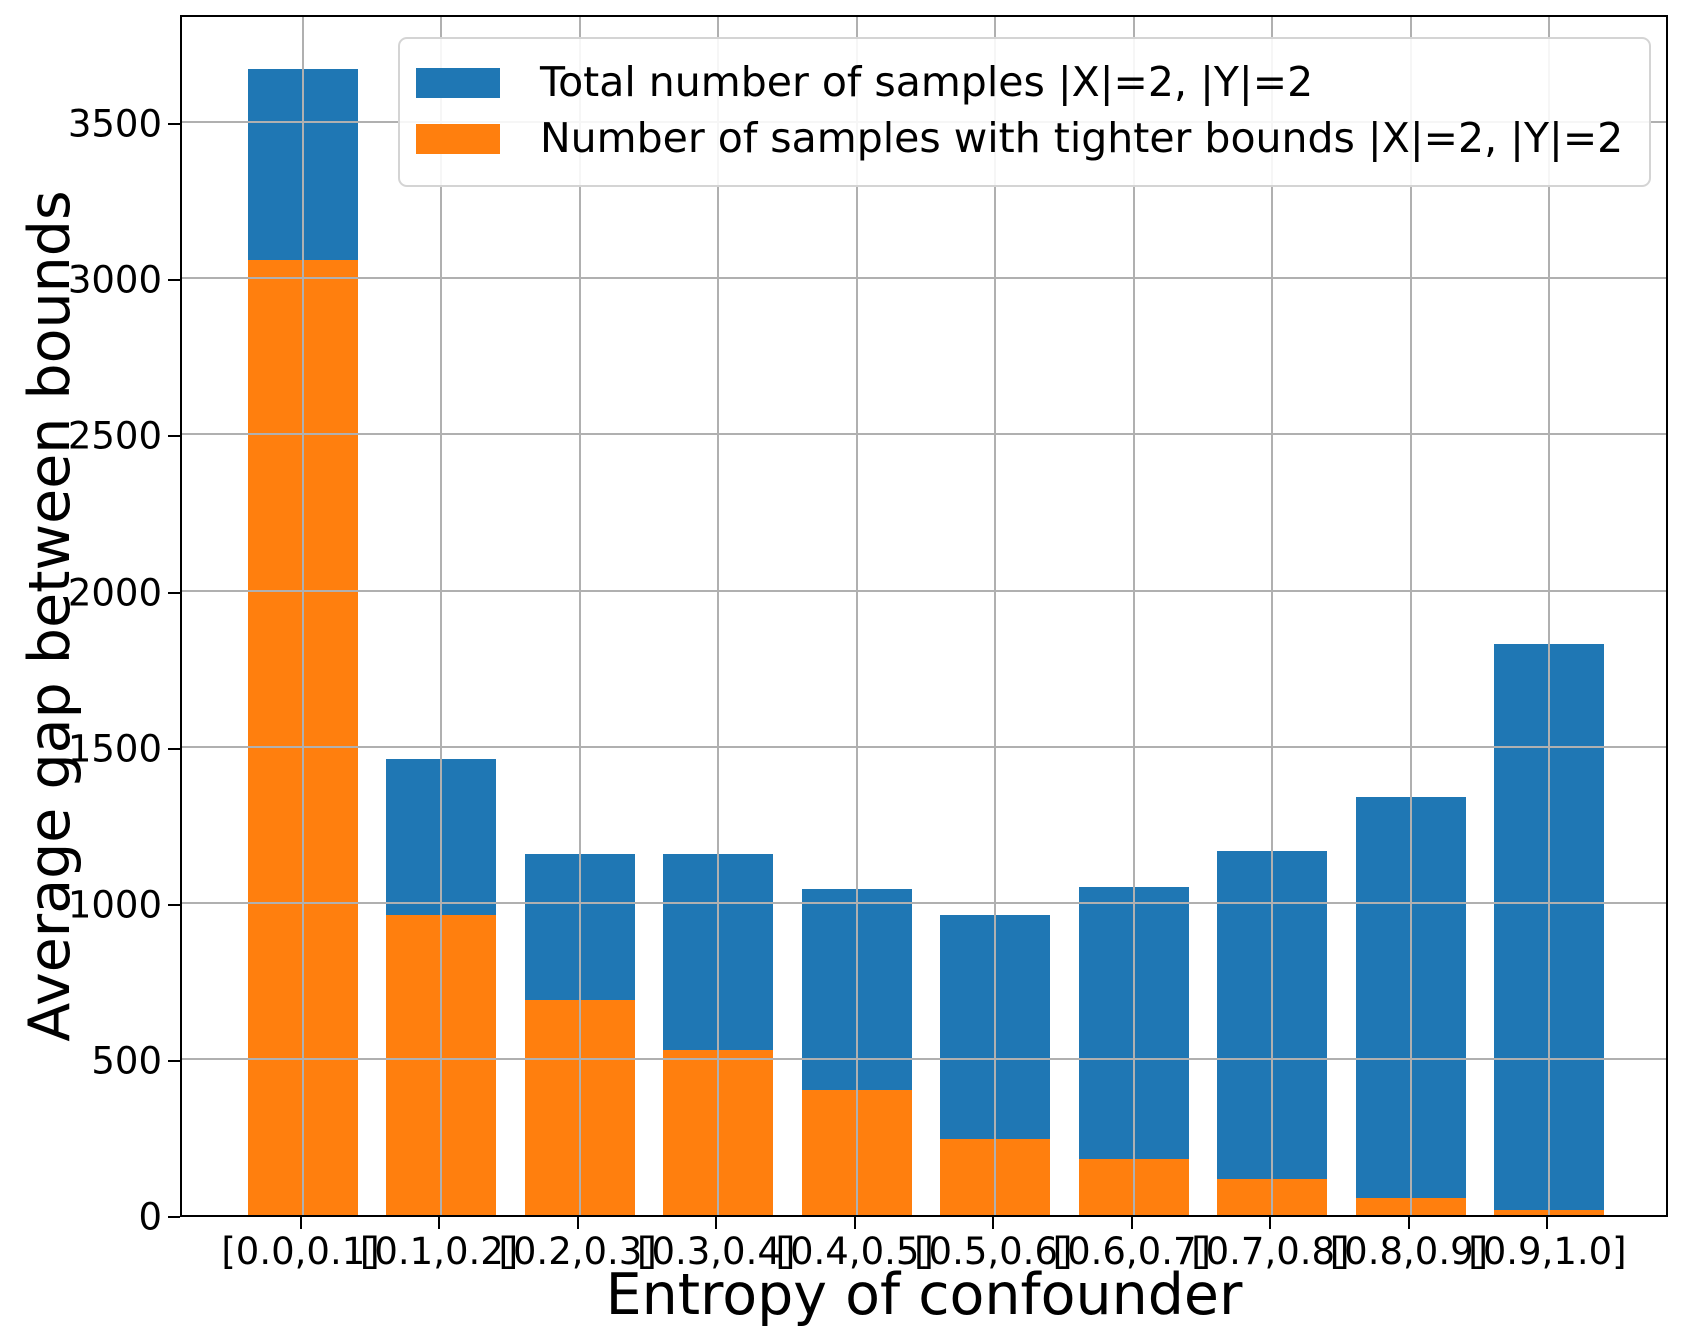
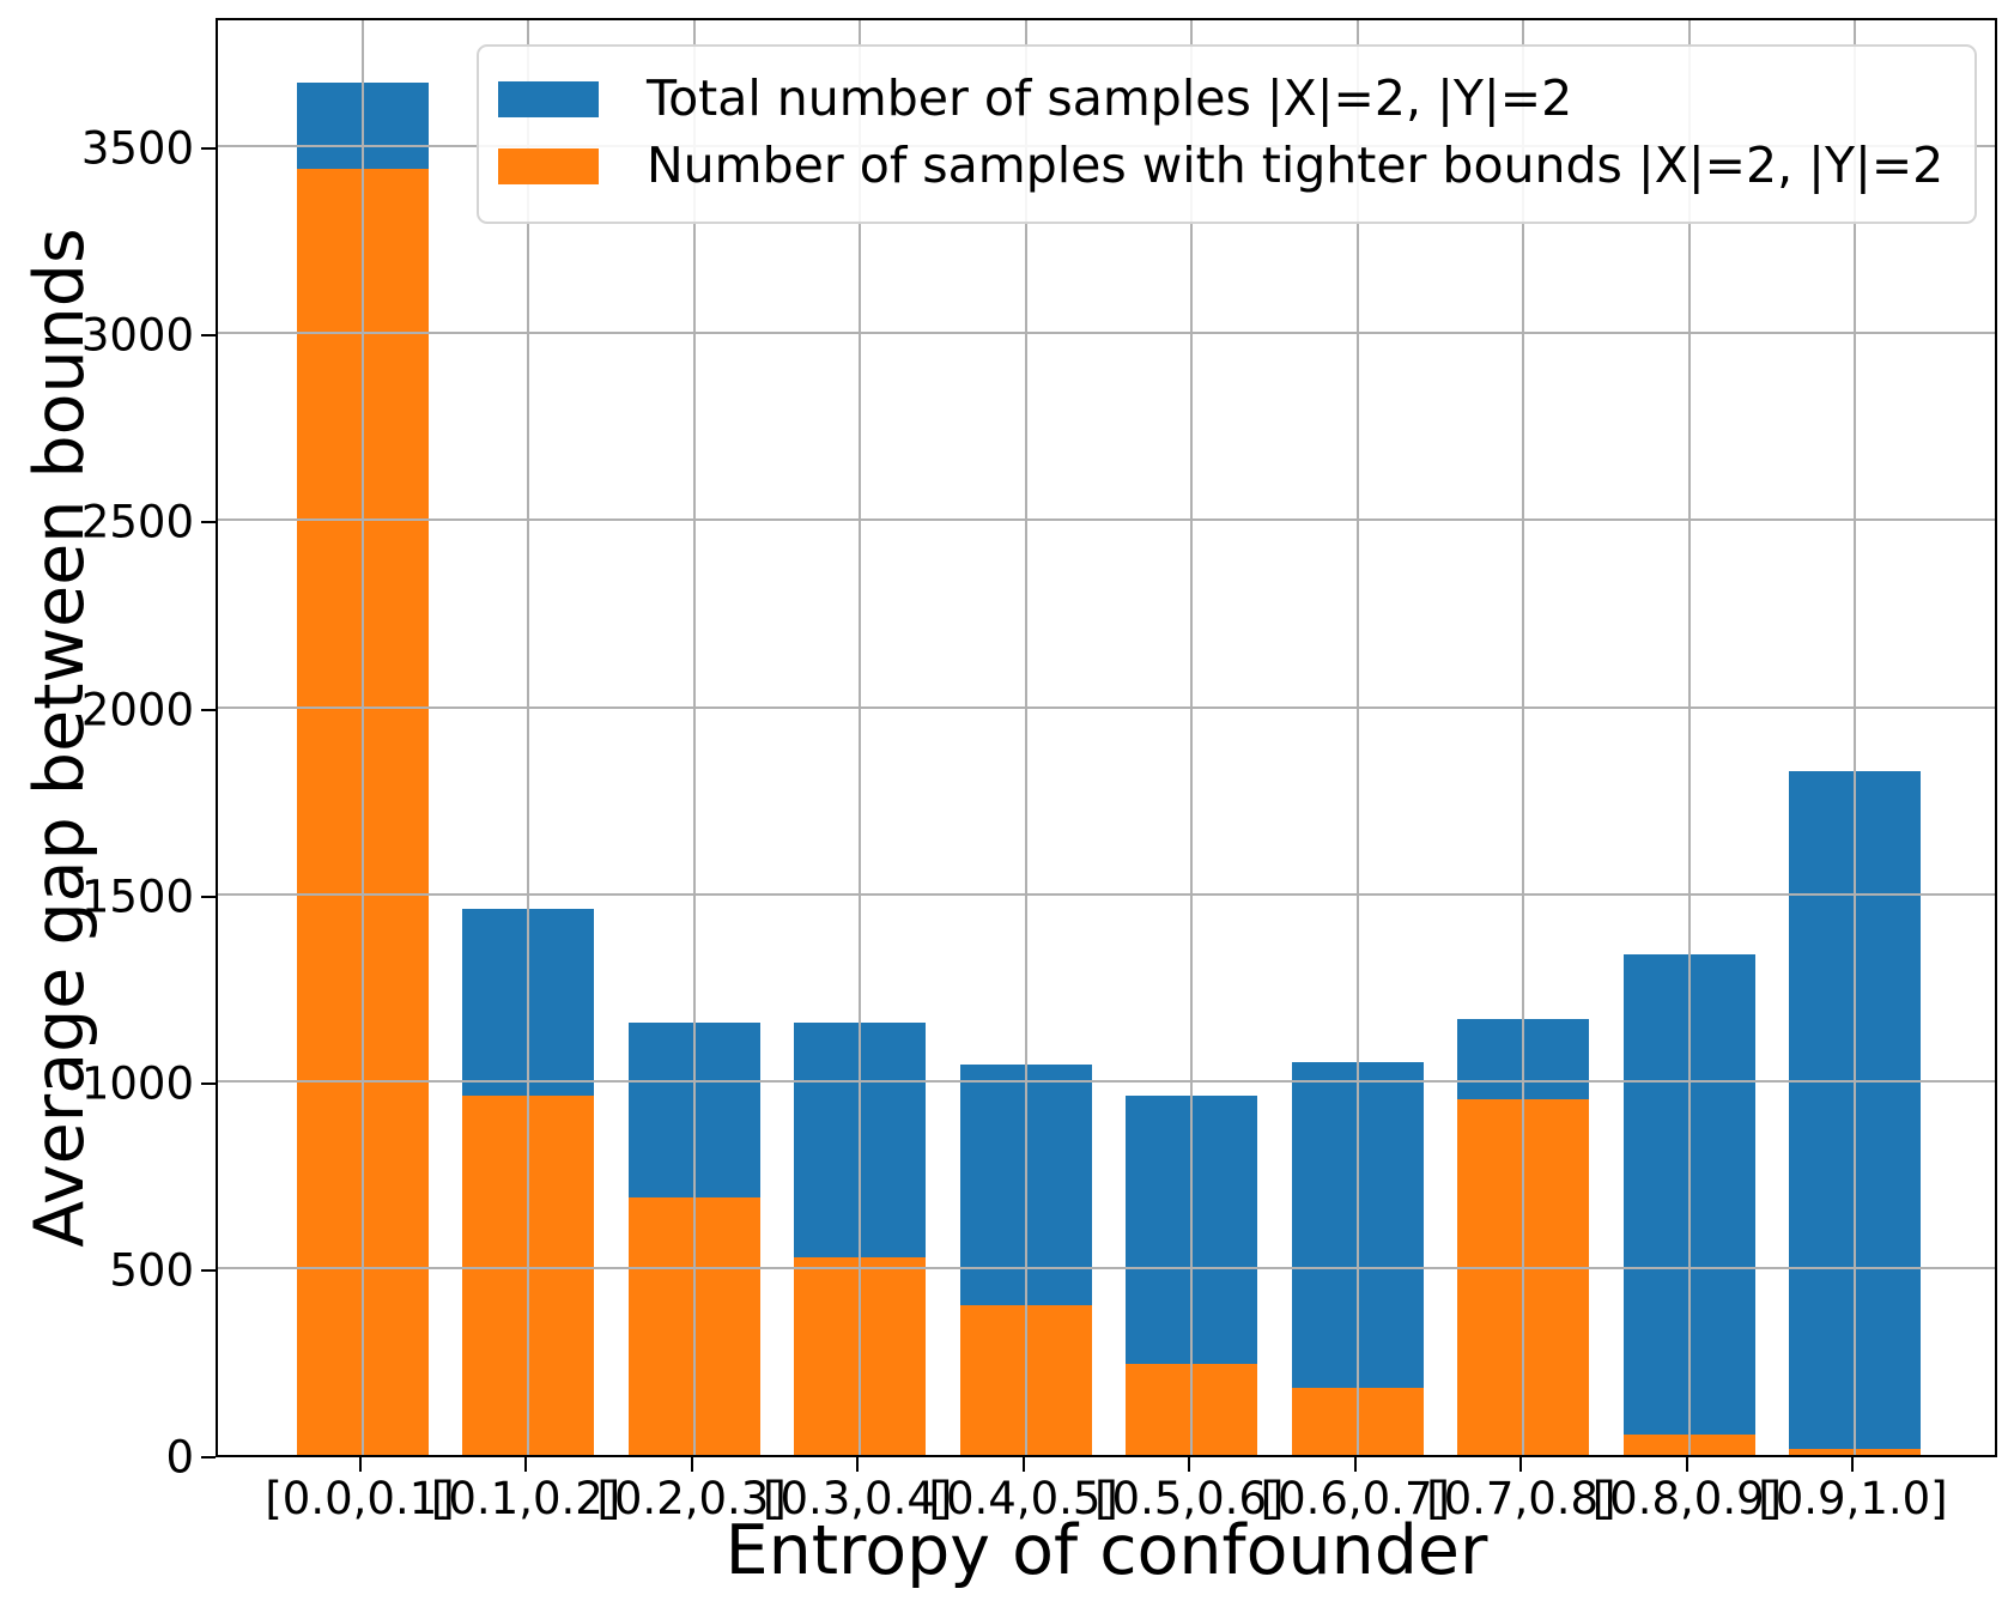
Number of samples with tighter bounds |X|=2, |Y|=2/[0.0,0.1]: 3060 -> 3440
Number of samples with tighter bounds |X|=2, |Y|=2/[0.7,0.8]: 120 -> 950
